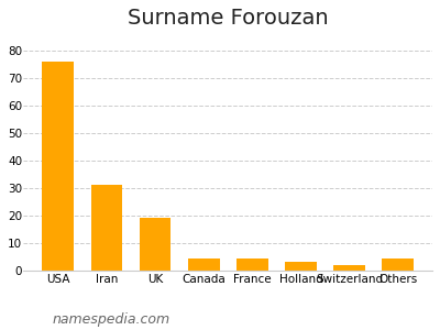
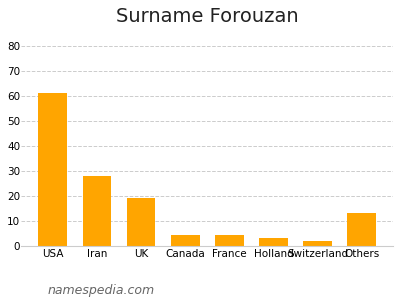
USA: 76.0 -> 61.0
Iran: 31.0 -> 28.0
Others: 4.5 -> 13.0
